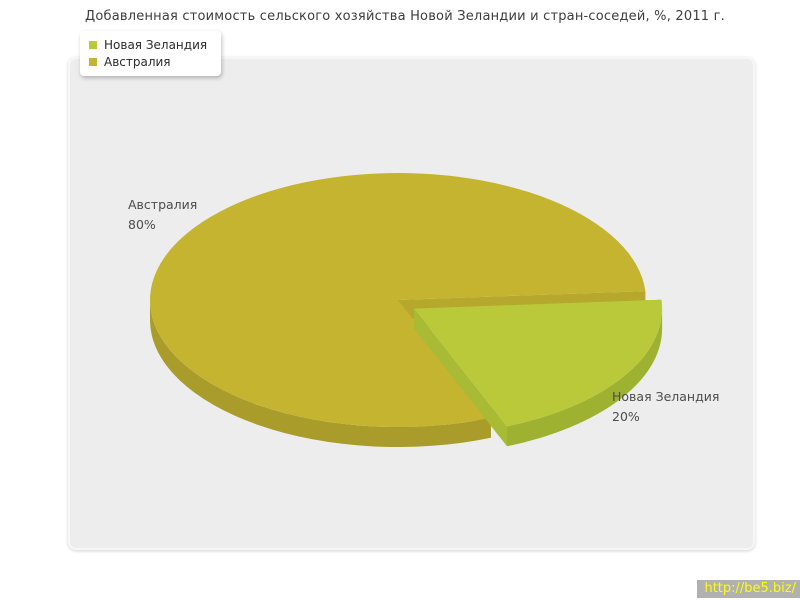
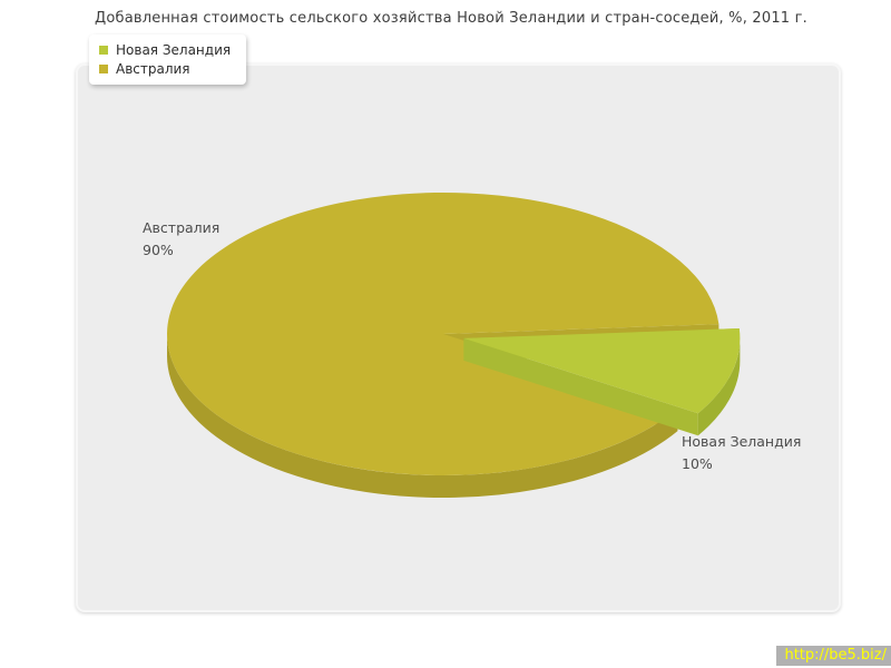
Новая Зеландия: 20% -> 10%
Австралия: 80% -> 90%
